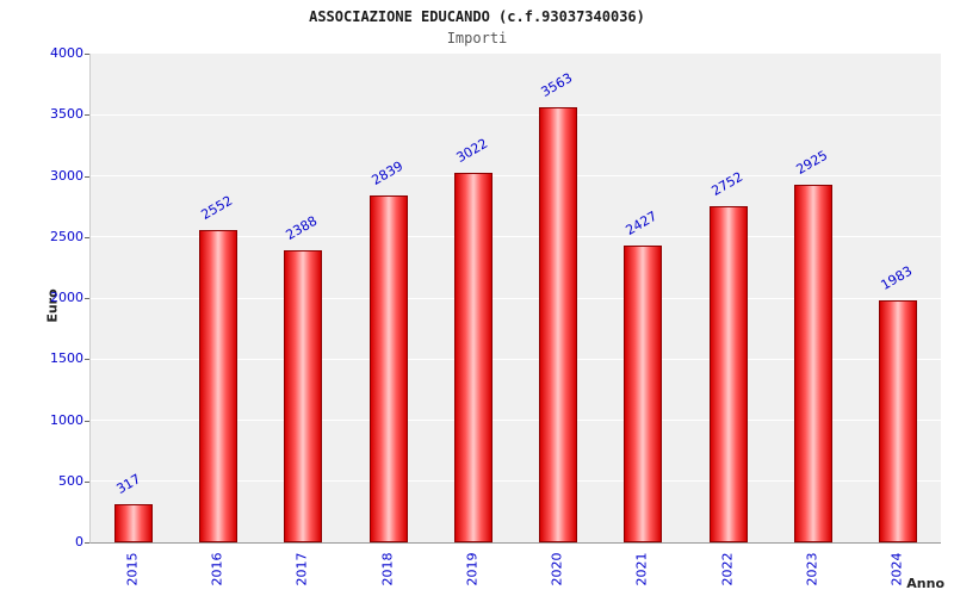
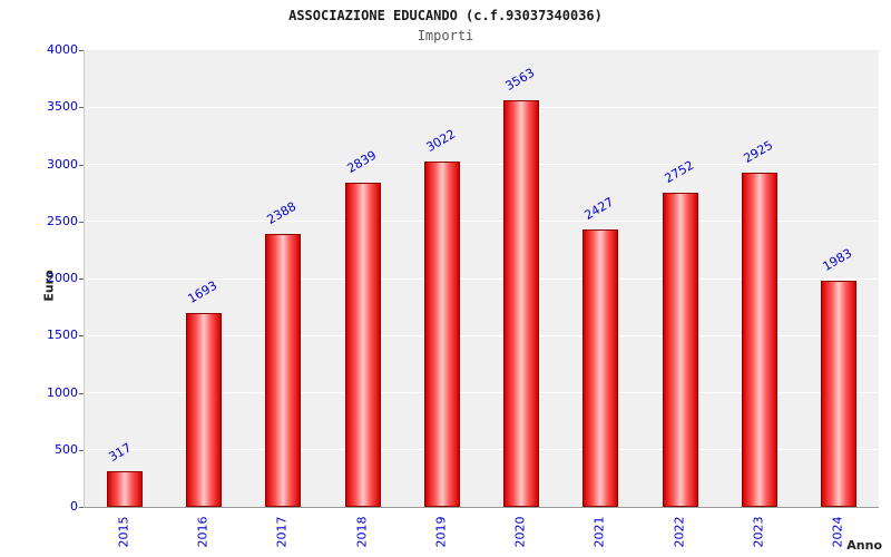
2016: 2552 -> 1693
